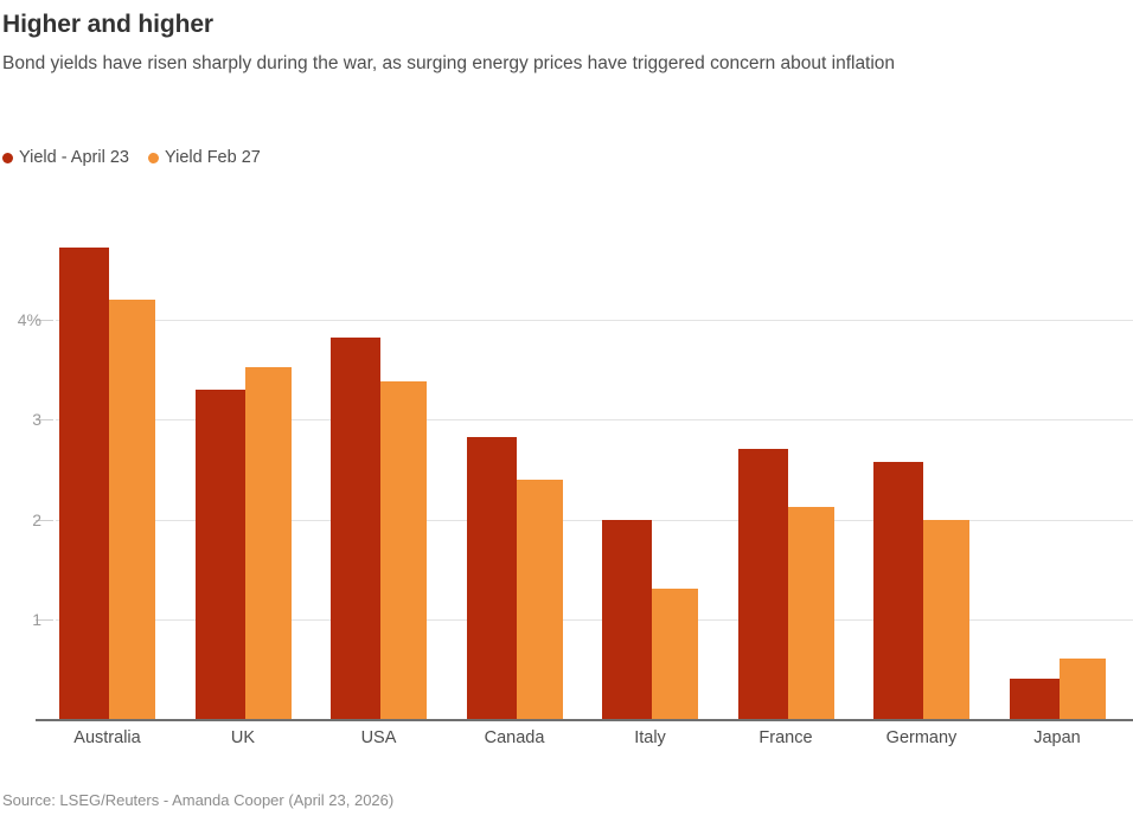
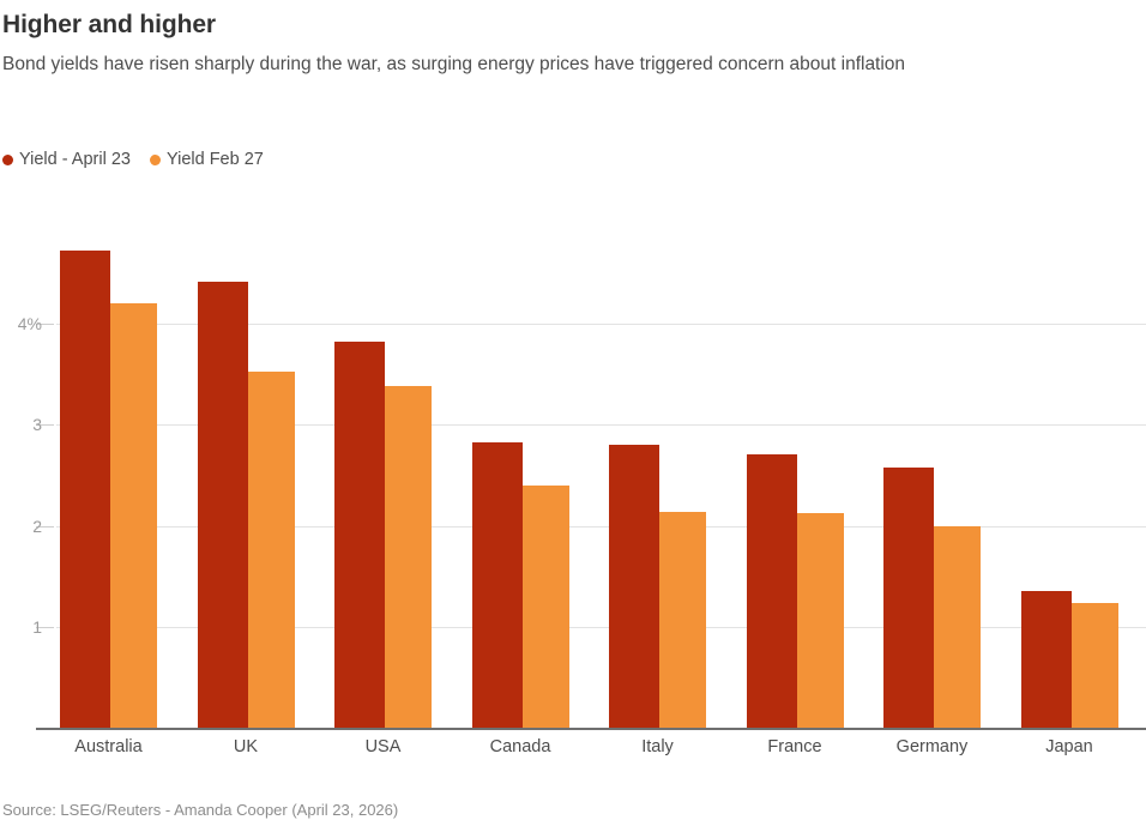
Yield - April 23/UK: 3.3% -> 4.4%
Yield - April 23/Italy: 2.0% -> 2.8%
Yield Feb 27/Italy: 1.3% -> 2.1%
Yield - April 23/Japan: 0.4% -> 1.4%
Yield Feb 27/Japan: 0.6% -> 1.2%
